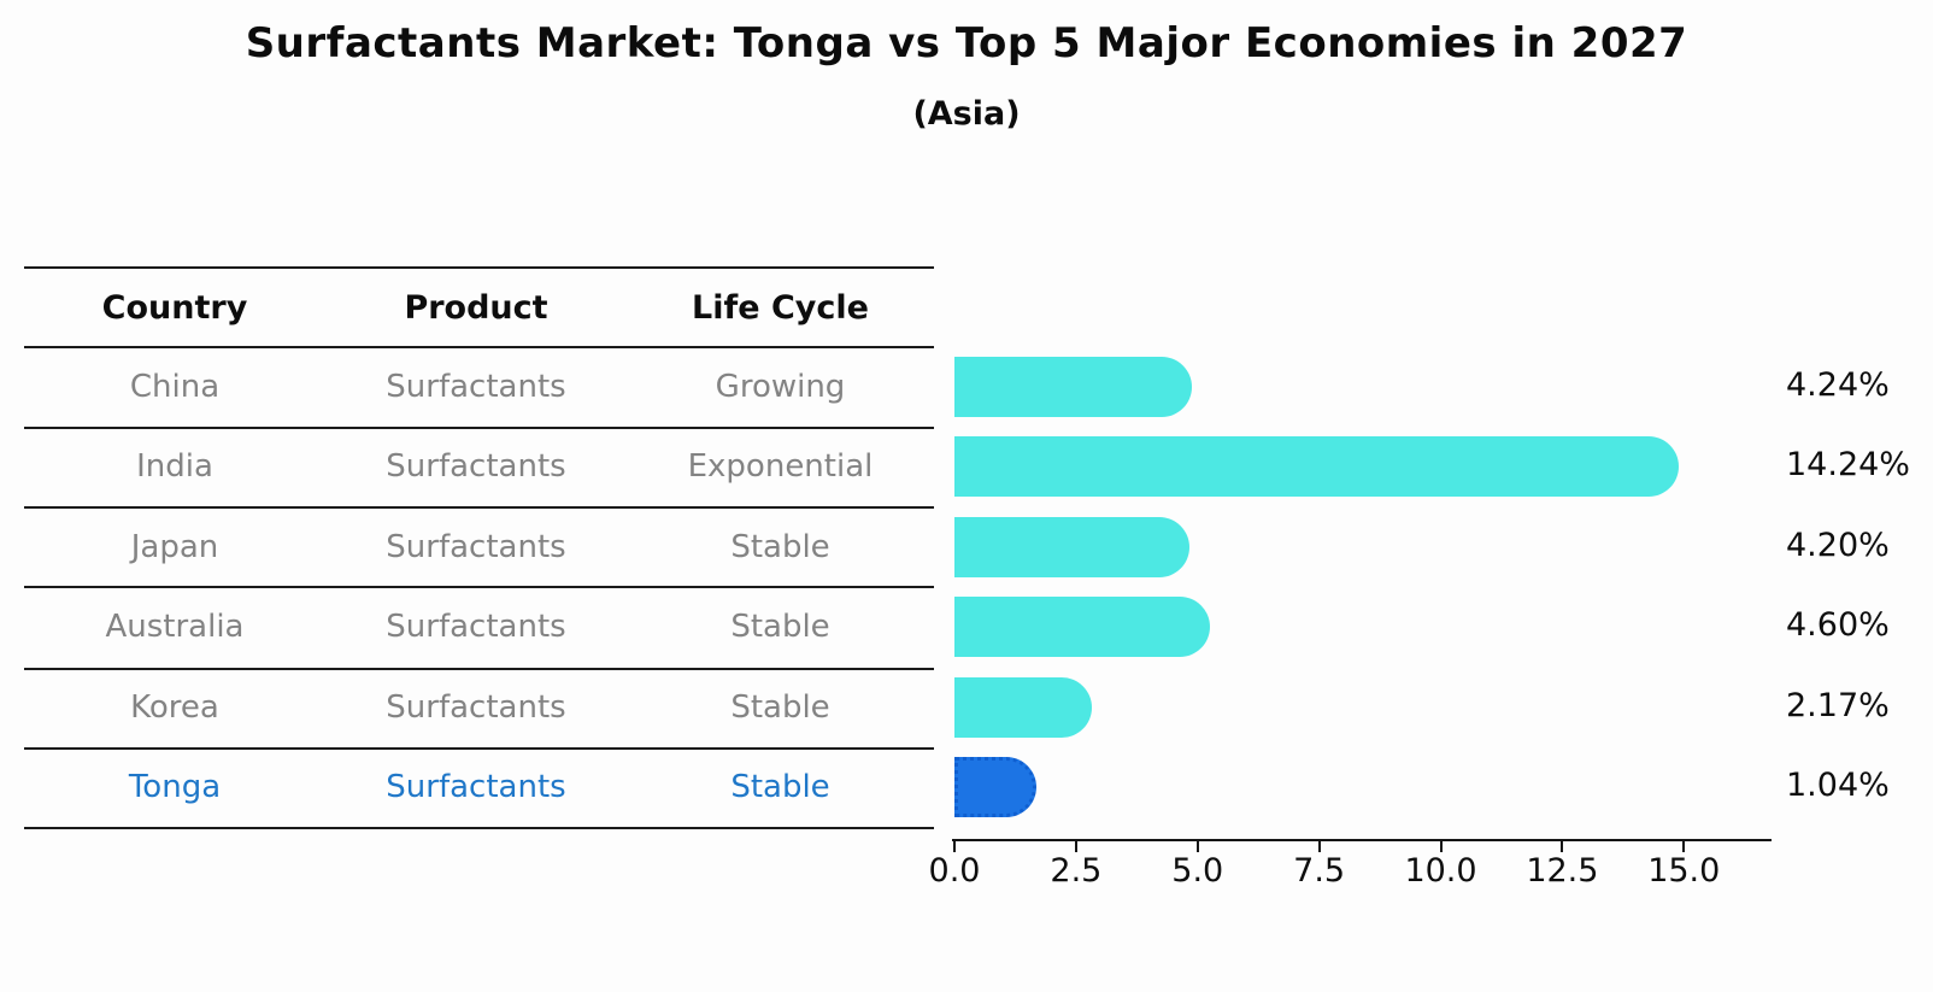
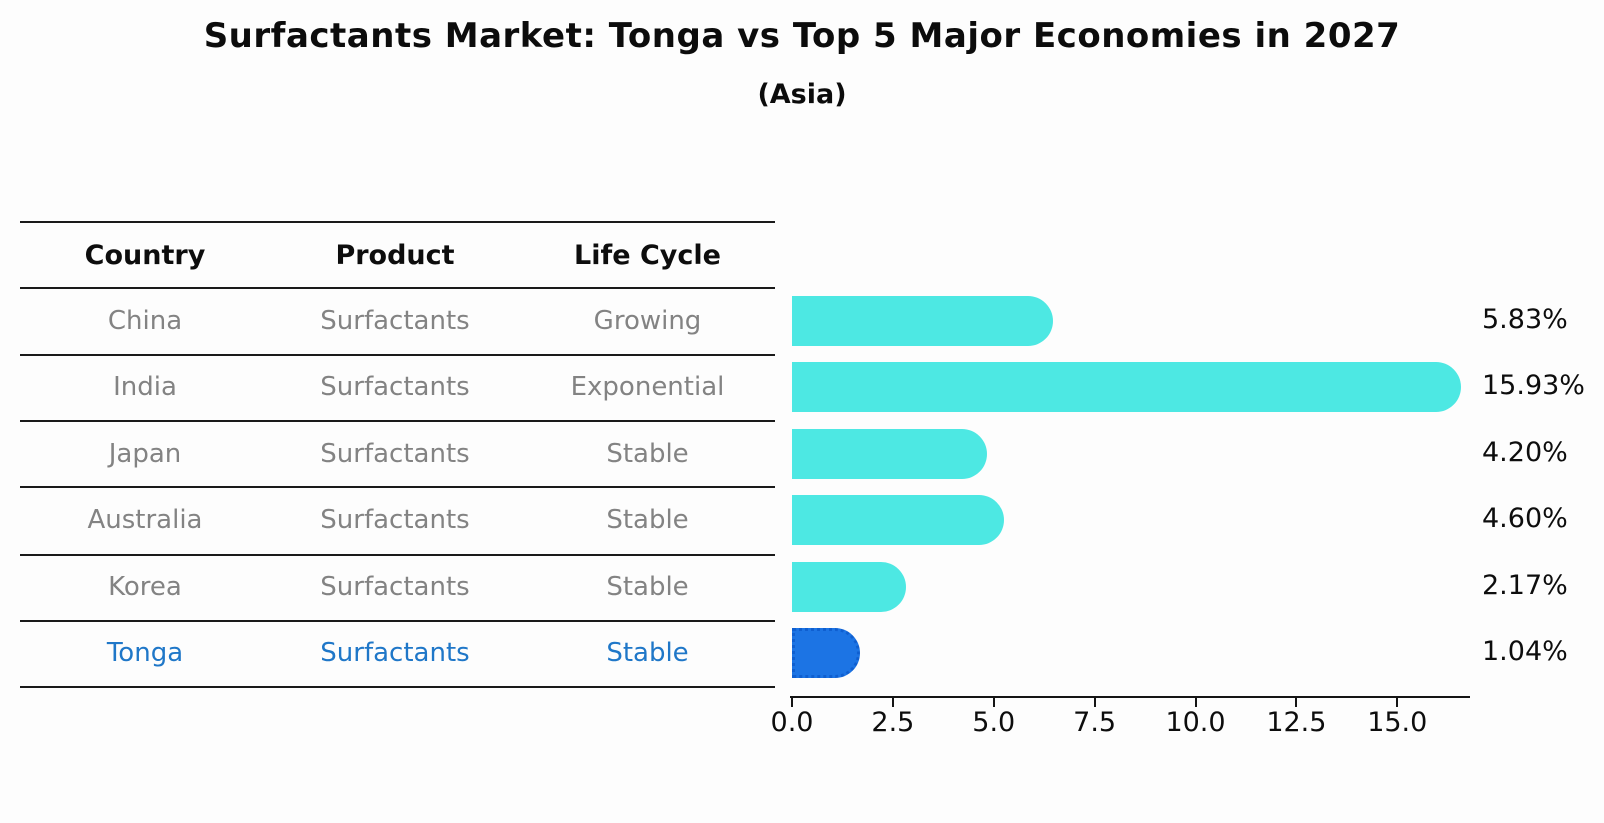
China: 4.24% -> 5.83%
India: 14.24% -> 15.93%
